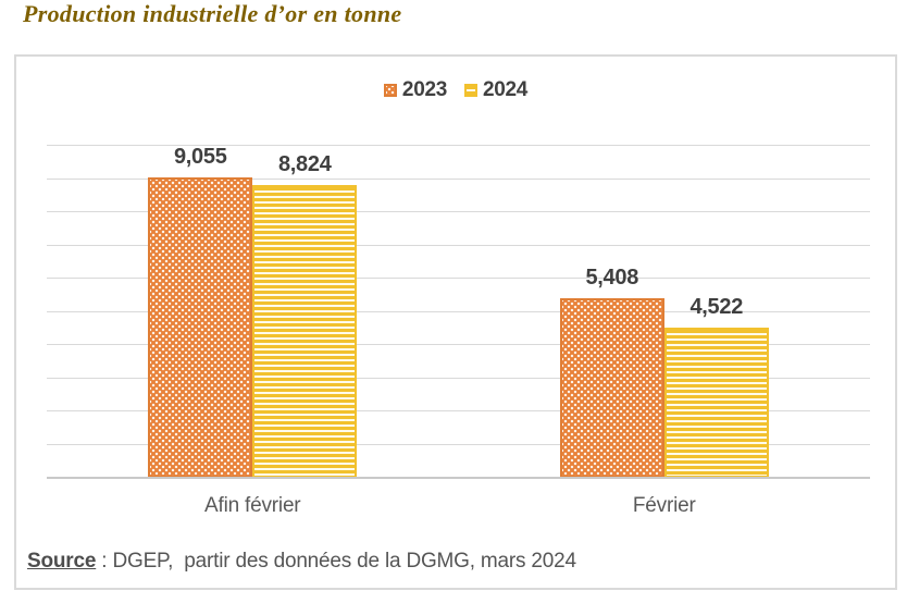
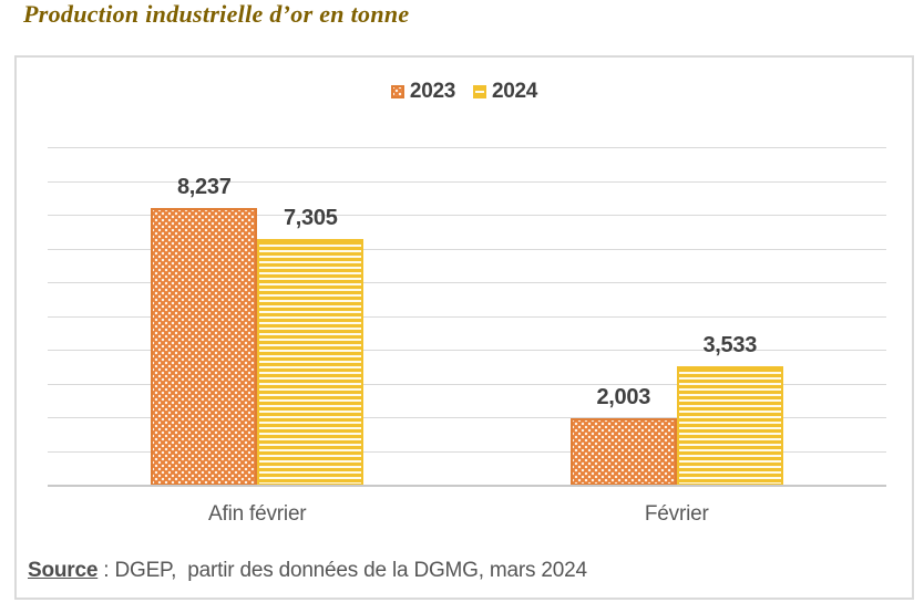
2023/Afin février: 9,055 -> 8,237
2024/Afin février: 8,824 -> 7,305
2023/Février: 5,408 -> 2,003
2024/Février: 4,522 -> 3,533
